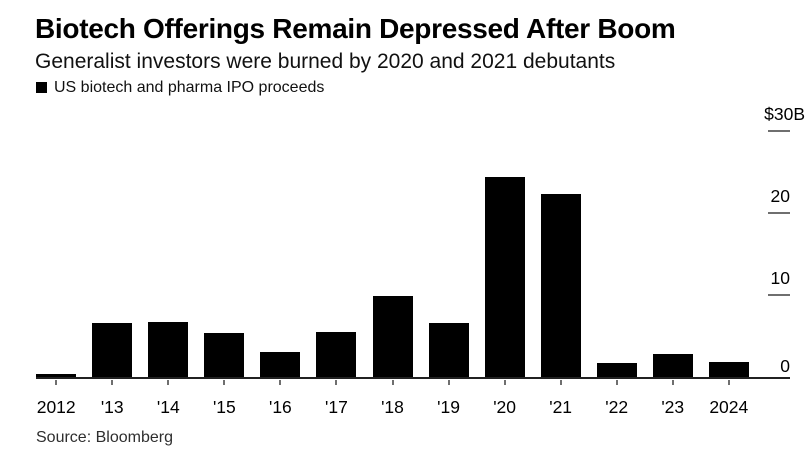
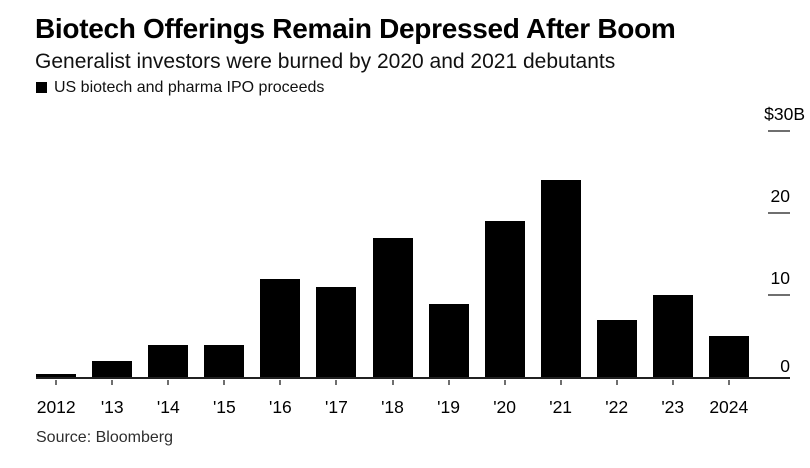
'13: 7 -> 2
'14: 7 -> 4
'15: 5 -> 4
'16: 3 -> 12
'17: 6 -> 11
'18: 10 -> 17
'19: 7 -> 9
'20: 24 -> 19
'21: 22 -> 24
'22: 2 -> 7
'23: 3 -> 10
2024: 2 -> 5
